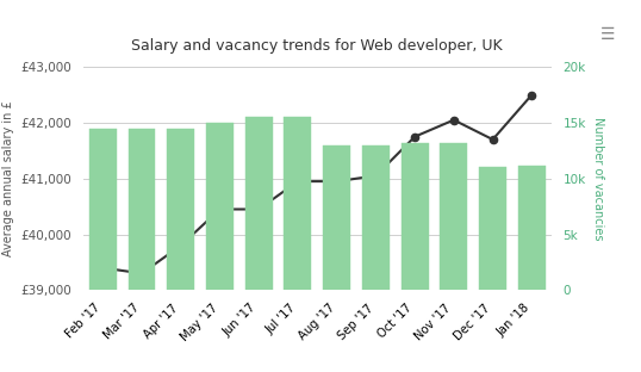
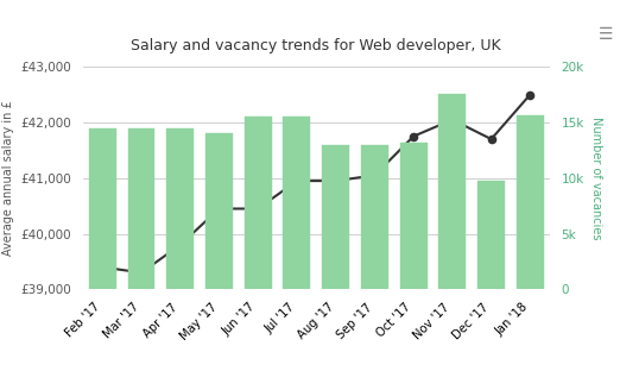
Number of vacancies/May '17: 15.0k -> 14.0k
Number of vacancies/Nov '17: 13.2k -> 17.6k
Number of vacancies/Dec '17: 11.0k -> 9.8k
Number of vacancies/Jan '18: 11.2k -> 15.6k
